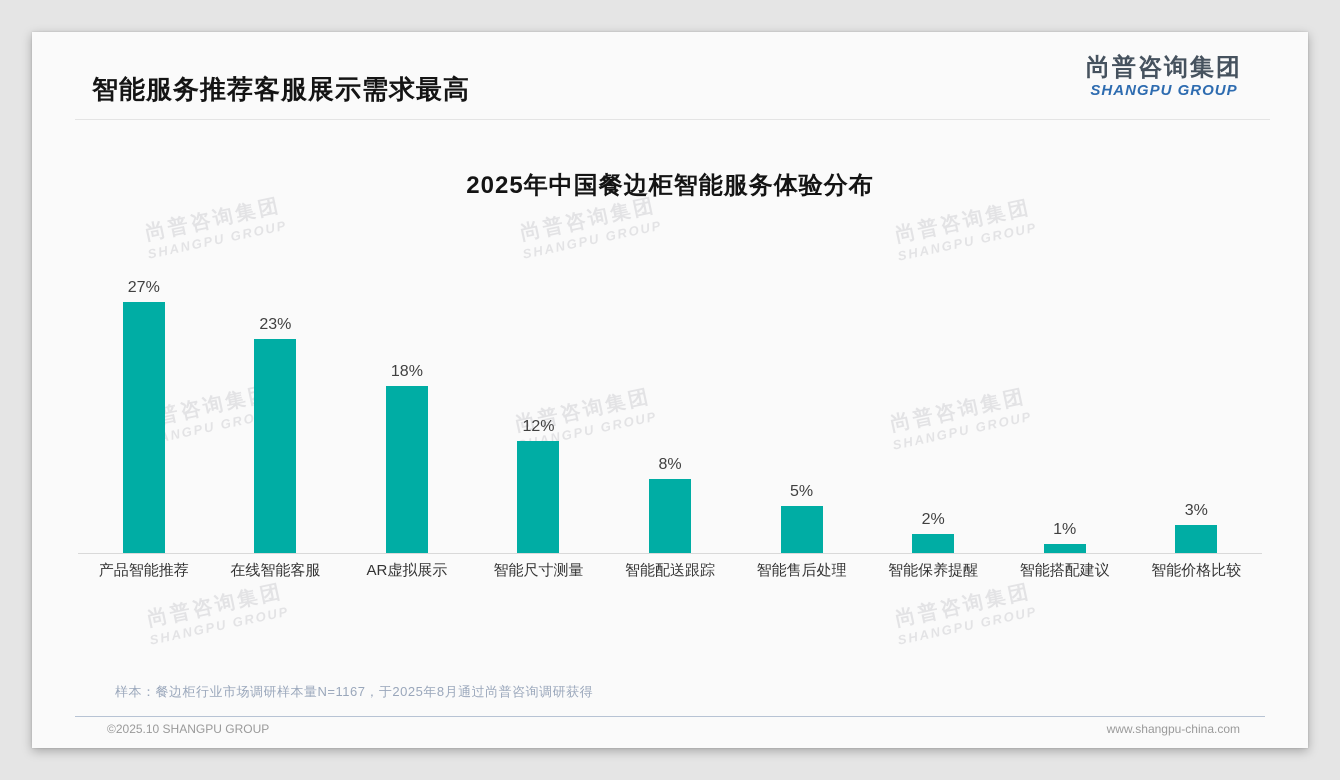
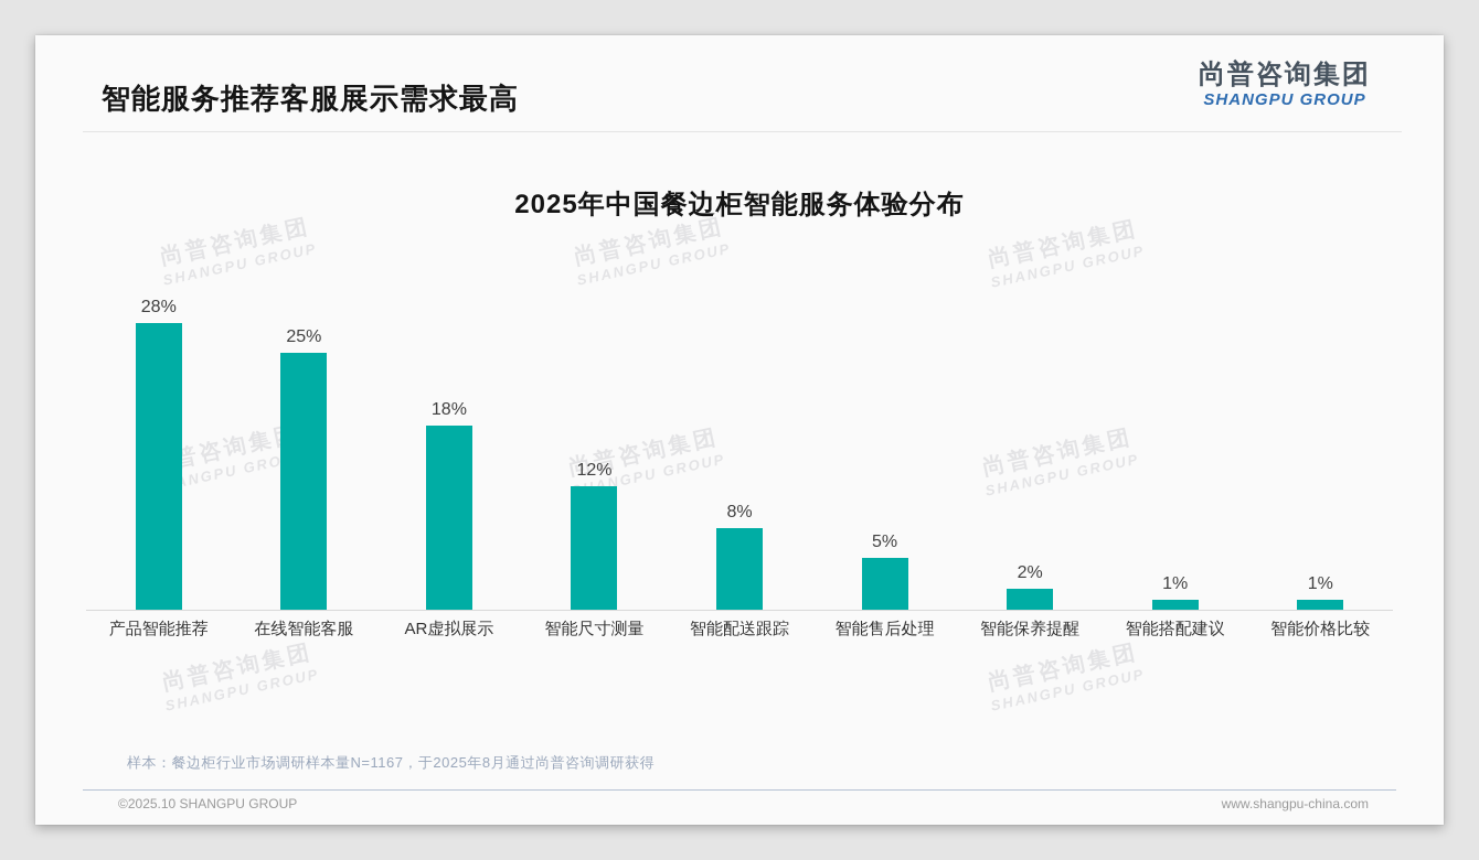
产品智能推荐: 27% -> 28%
在线智能客服: 23% -> 25%
智能价格比较: 3% -> 1%
